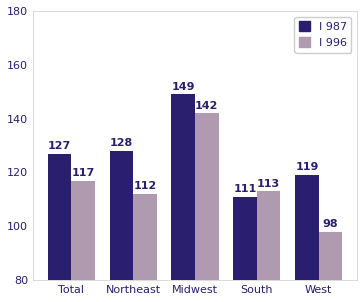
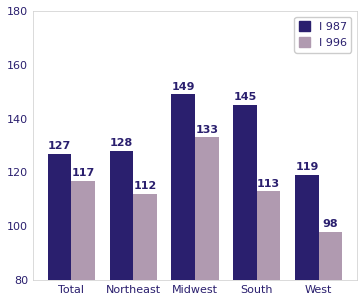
I 996/Midwest: 142 -> 133
I 987/South: 111 -> 145
